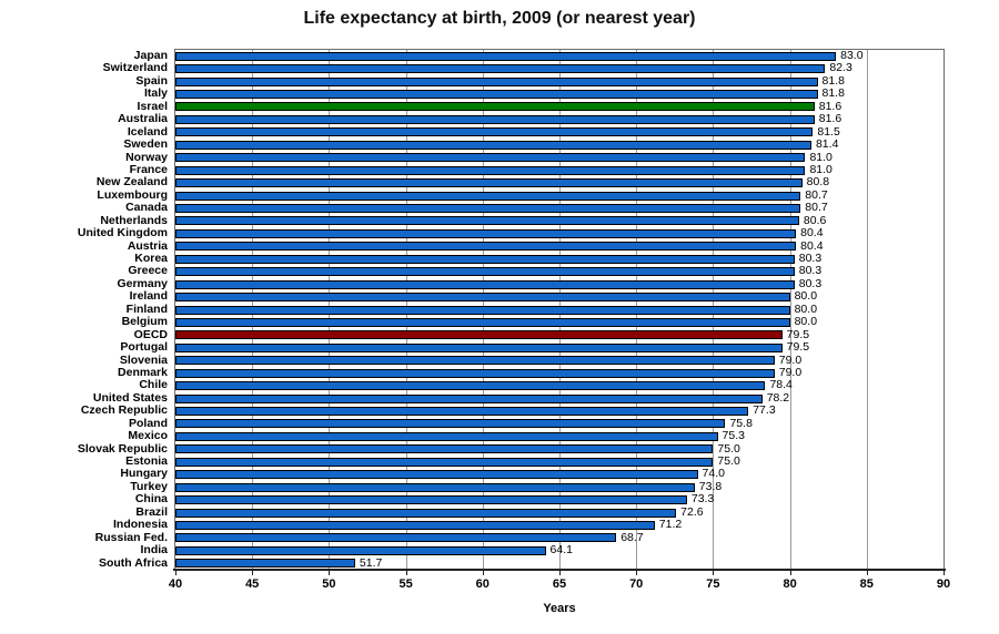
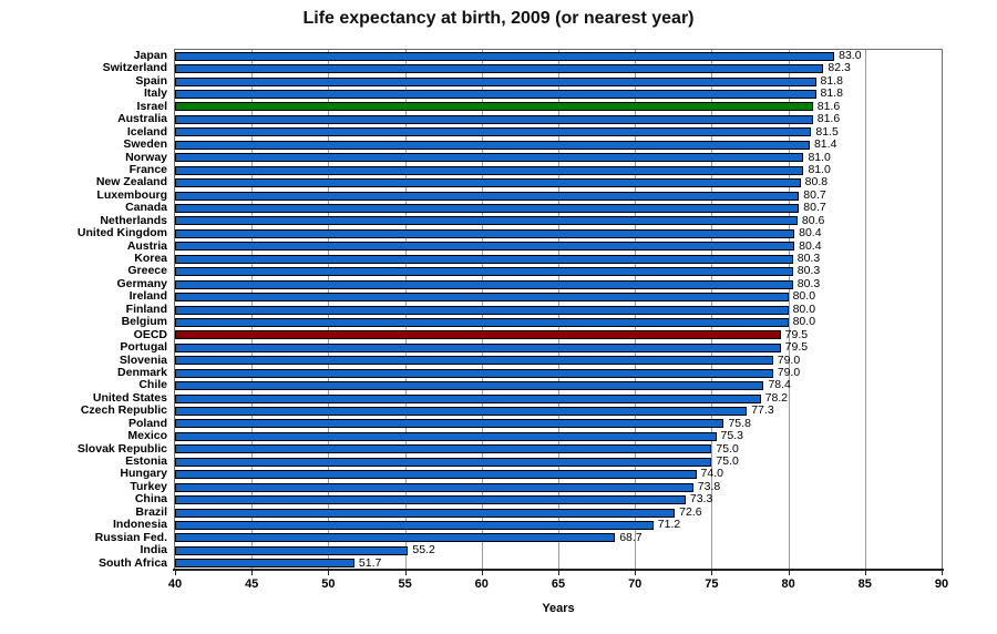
India: 64.1 -> 55.2
